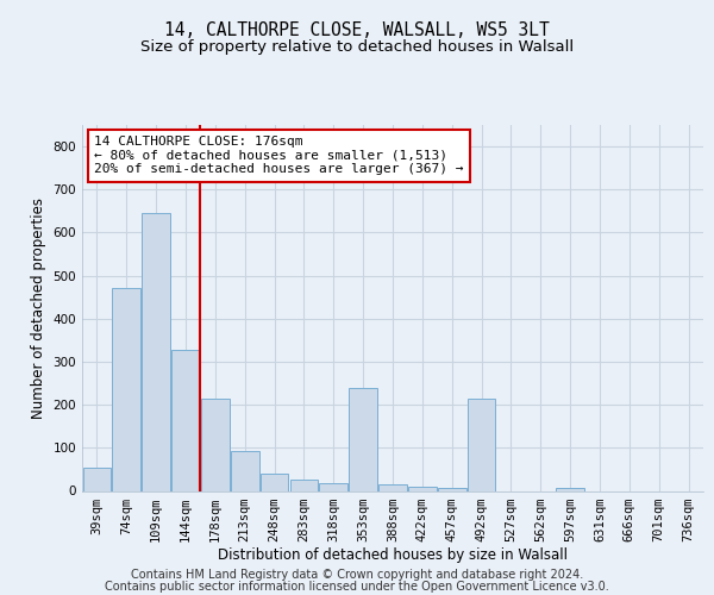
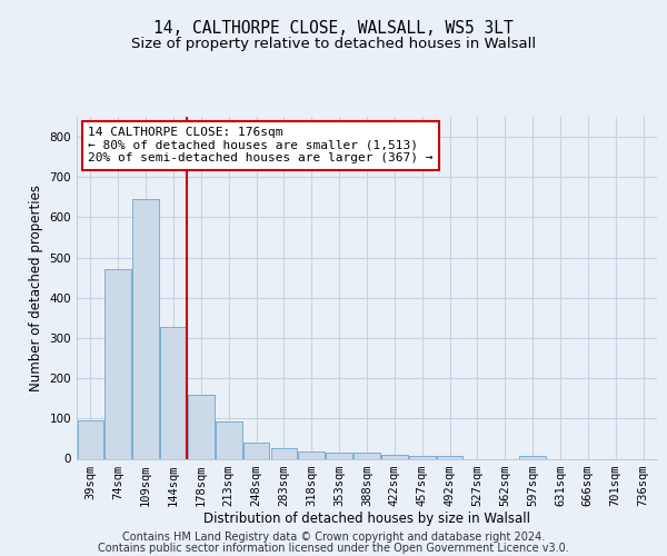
39sqm: 55 -> 95
178sqm: 215 -> 158
353sqm: 240 -> 15
492sqm: 215 -> 6
